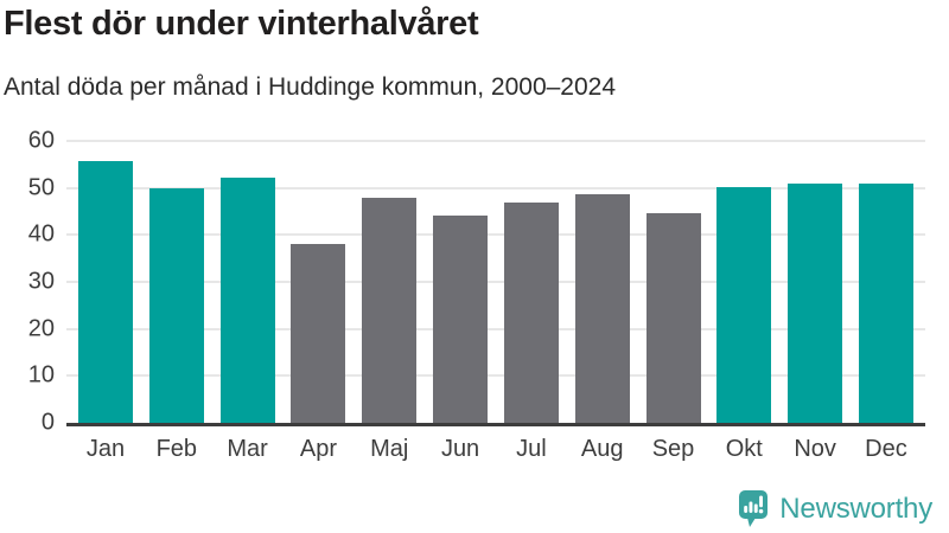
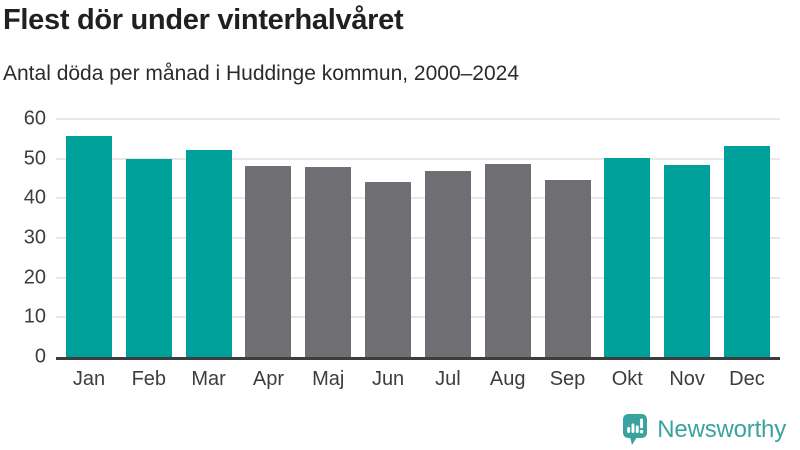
Apr: 38 -> 48
Nov: 51 -> 48
Dec: 51 -> 53
